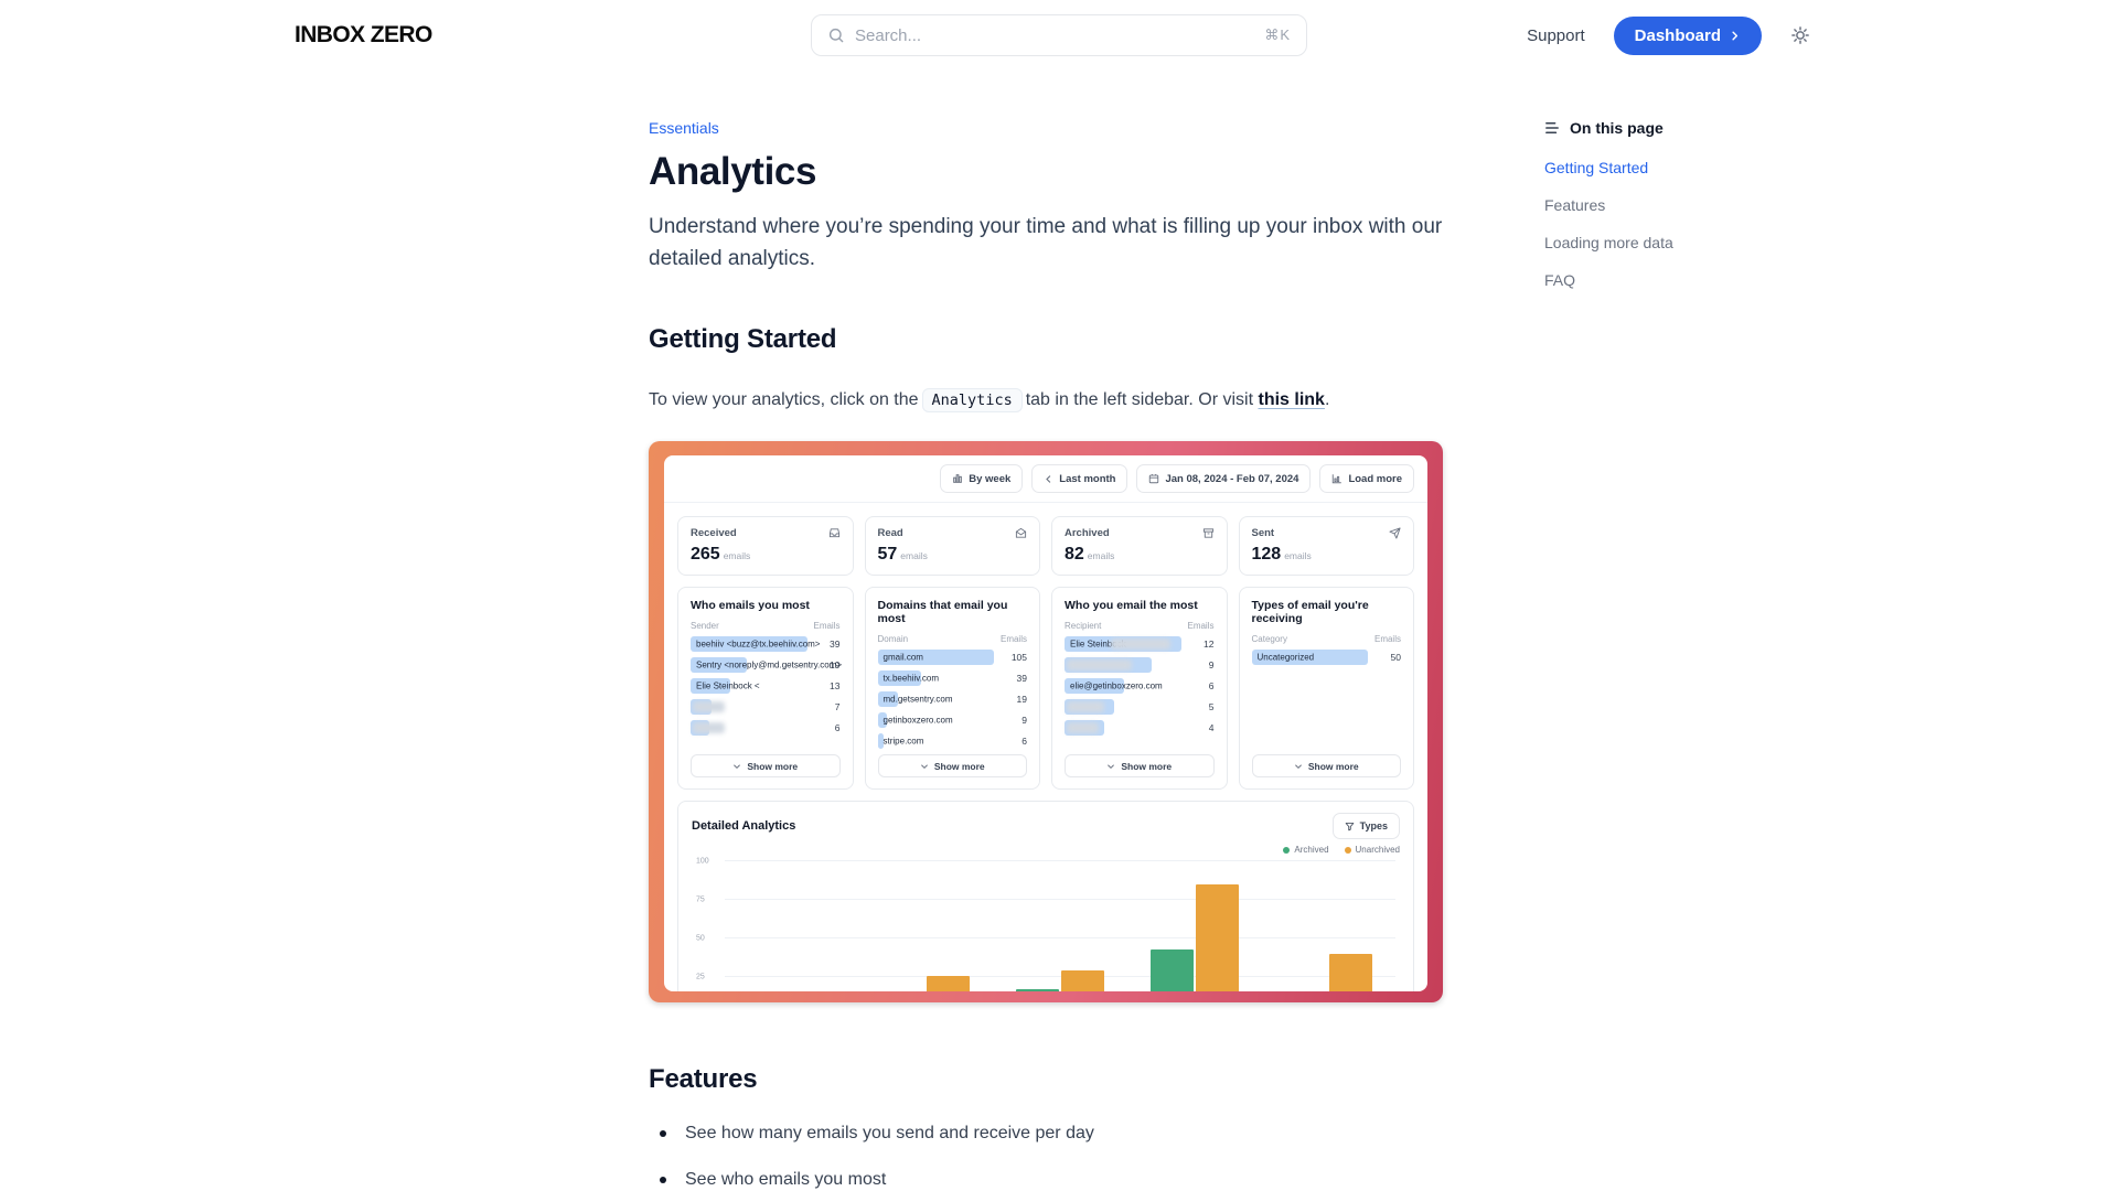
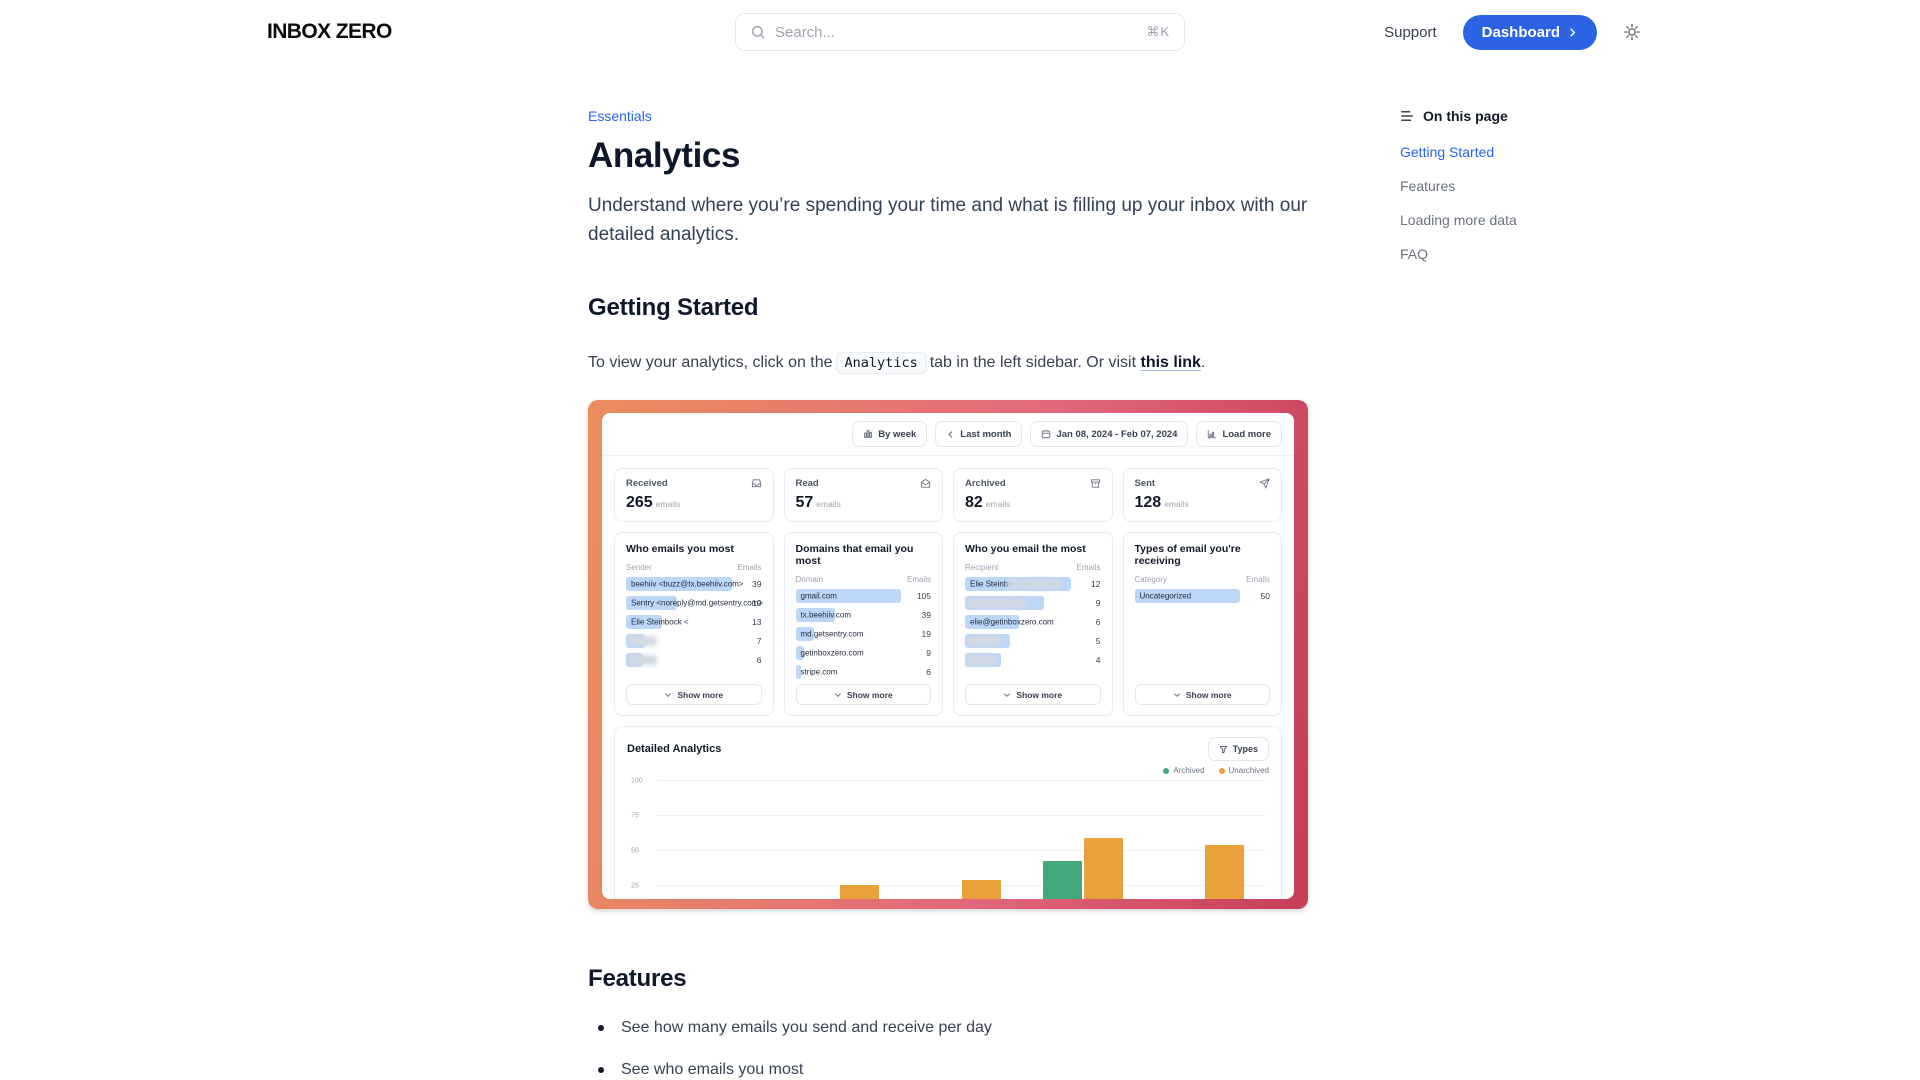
Archived/Jan 21, 2024: 17 -> 12
Unarchived/Jan 28, 2024: 85 -> 59
Unarchived/Feb 04, 2024: 40 -> 54
